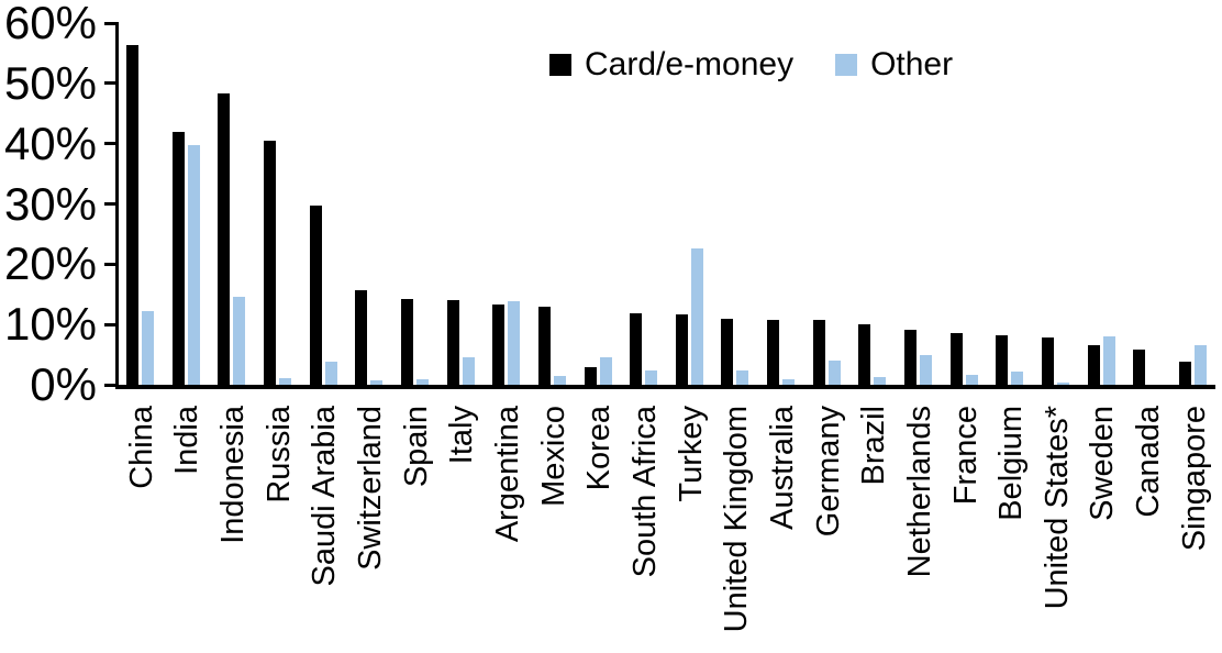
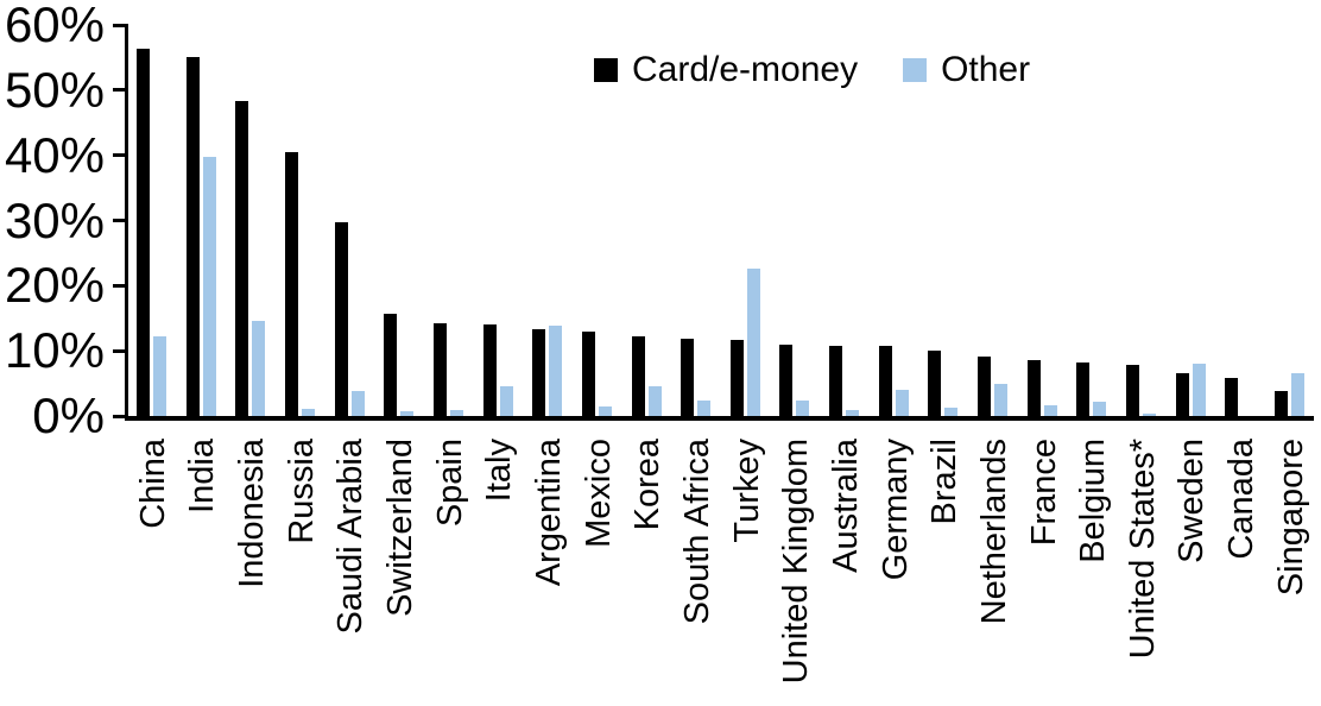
Card/e-money/India: 42% -> 55%
Card/e-money/Korea: 3% -> 12%
